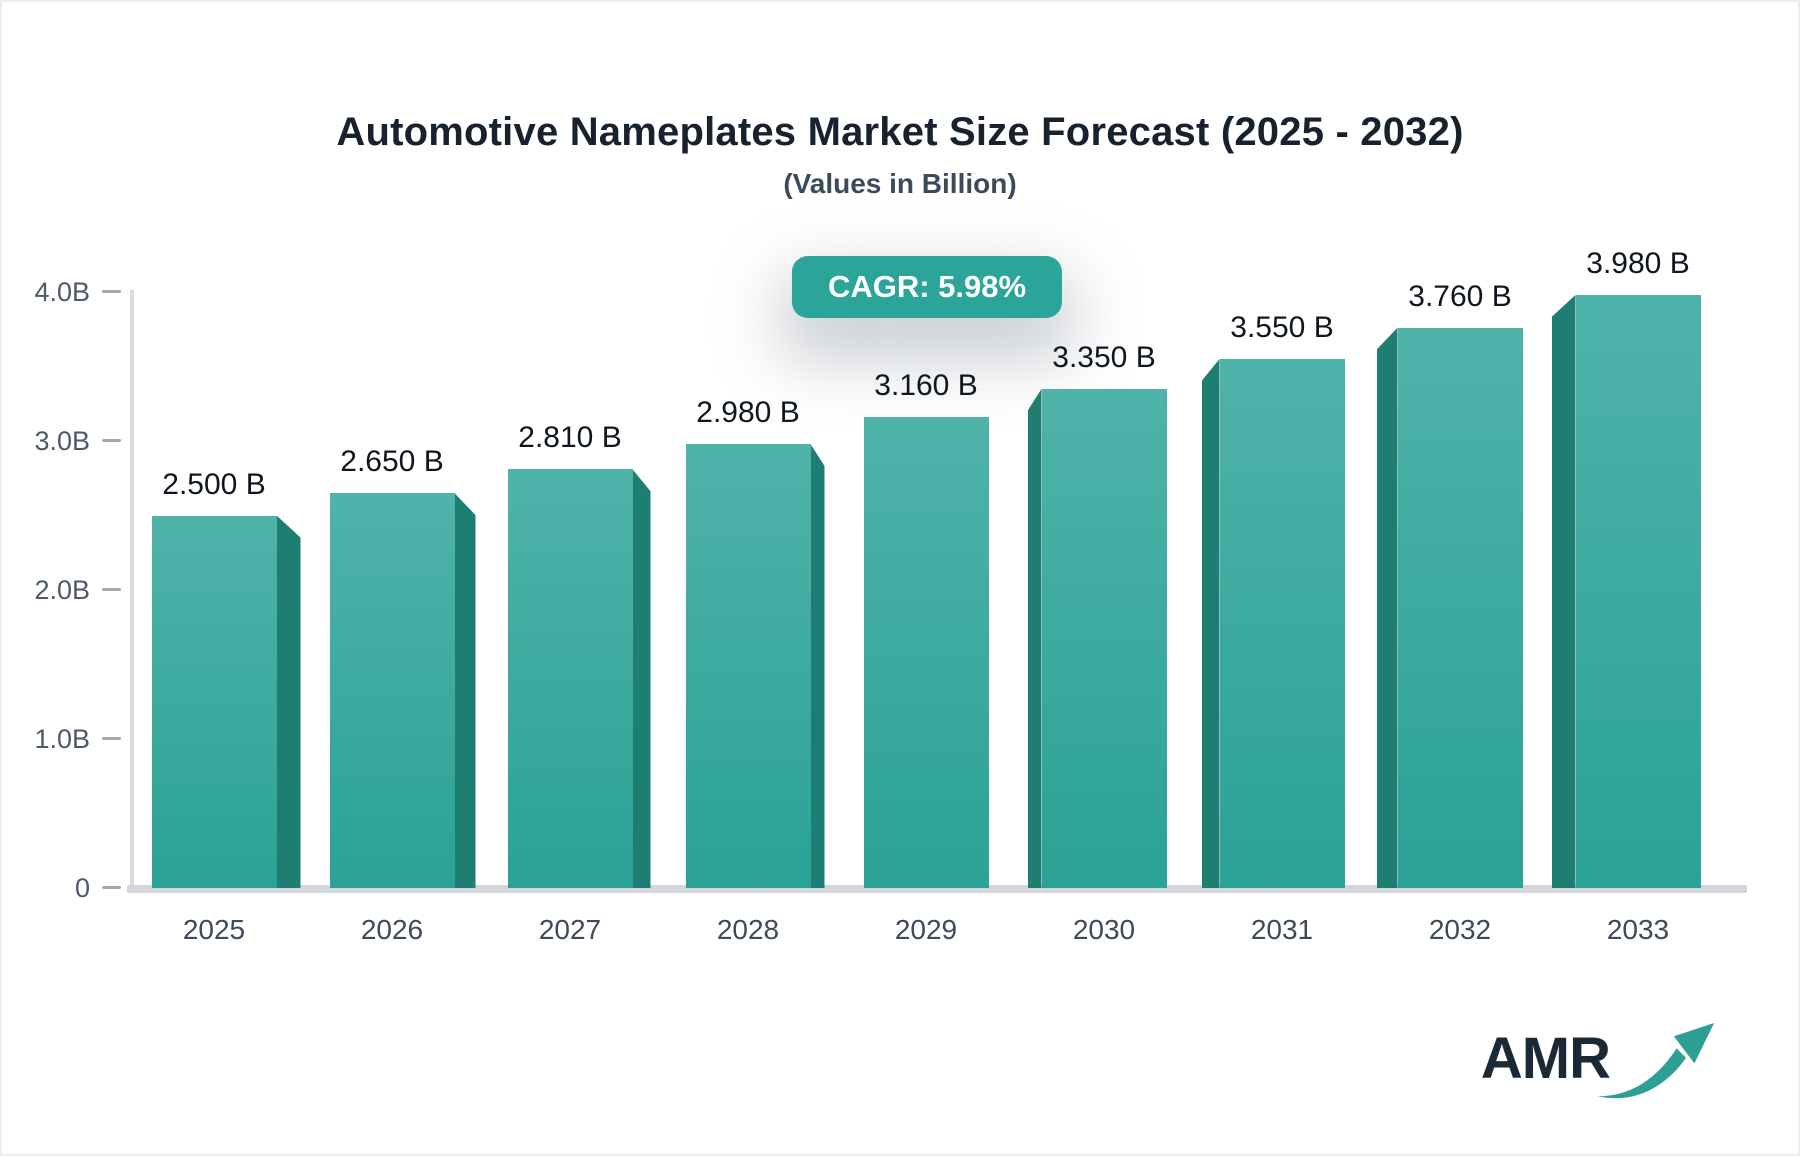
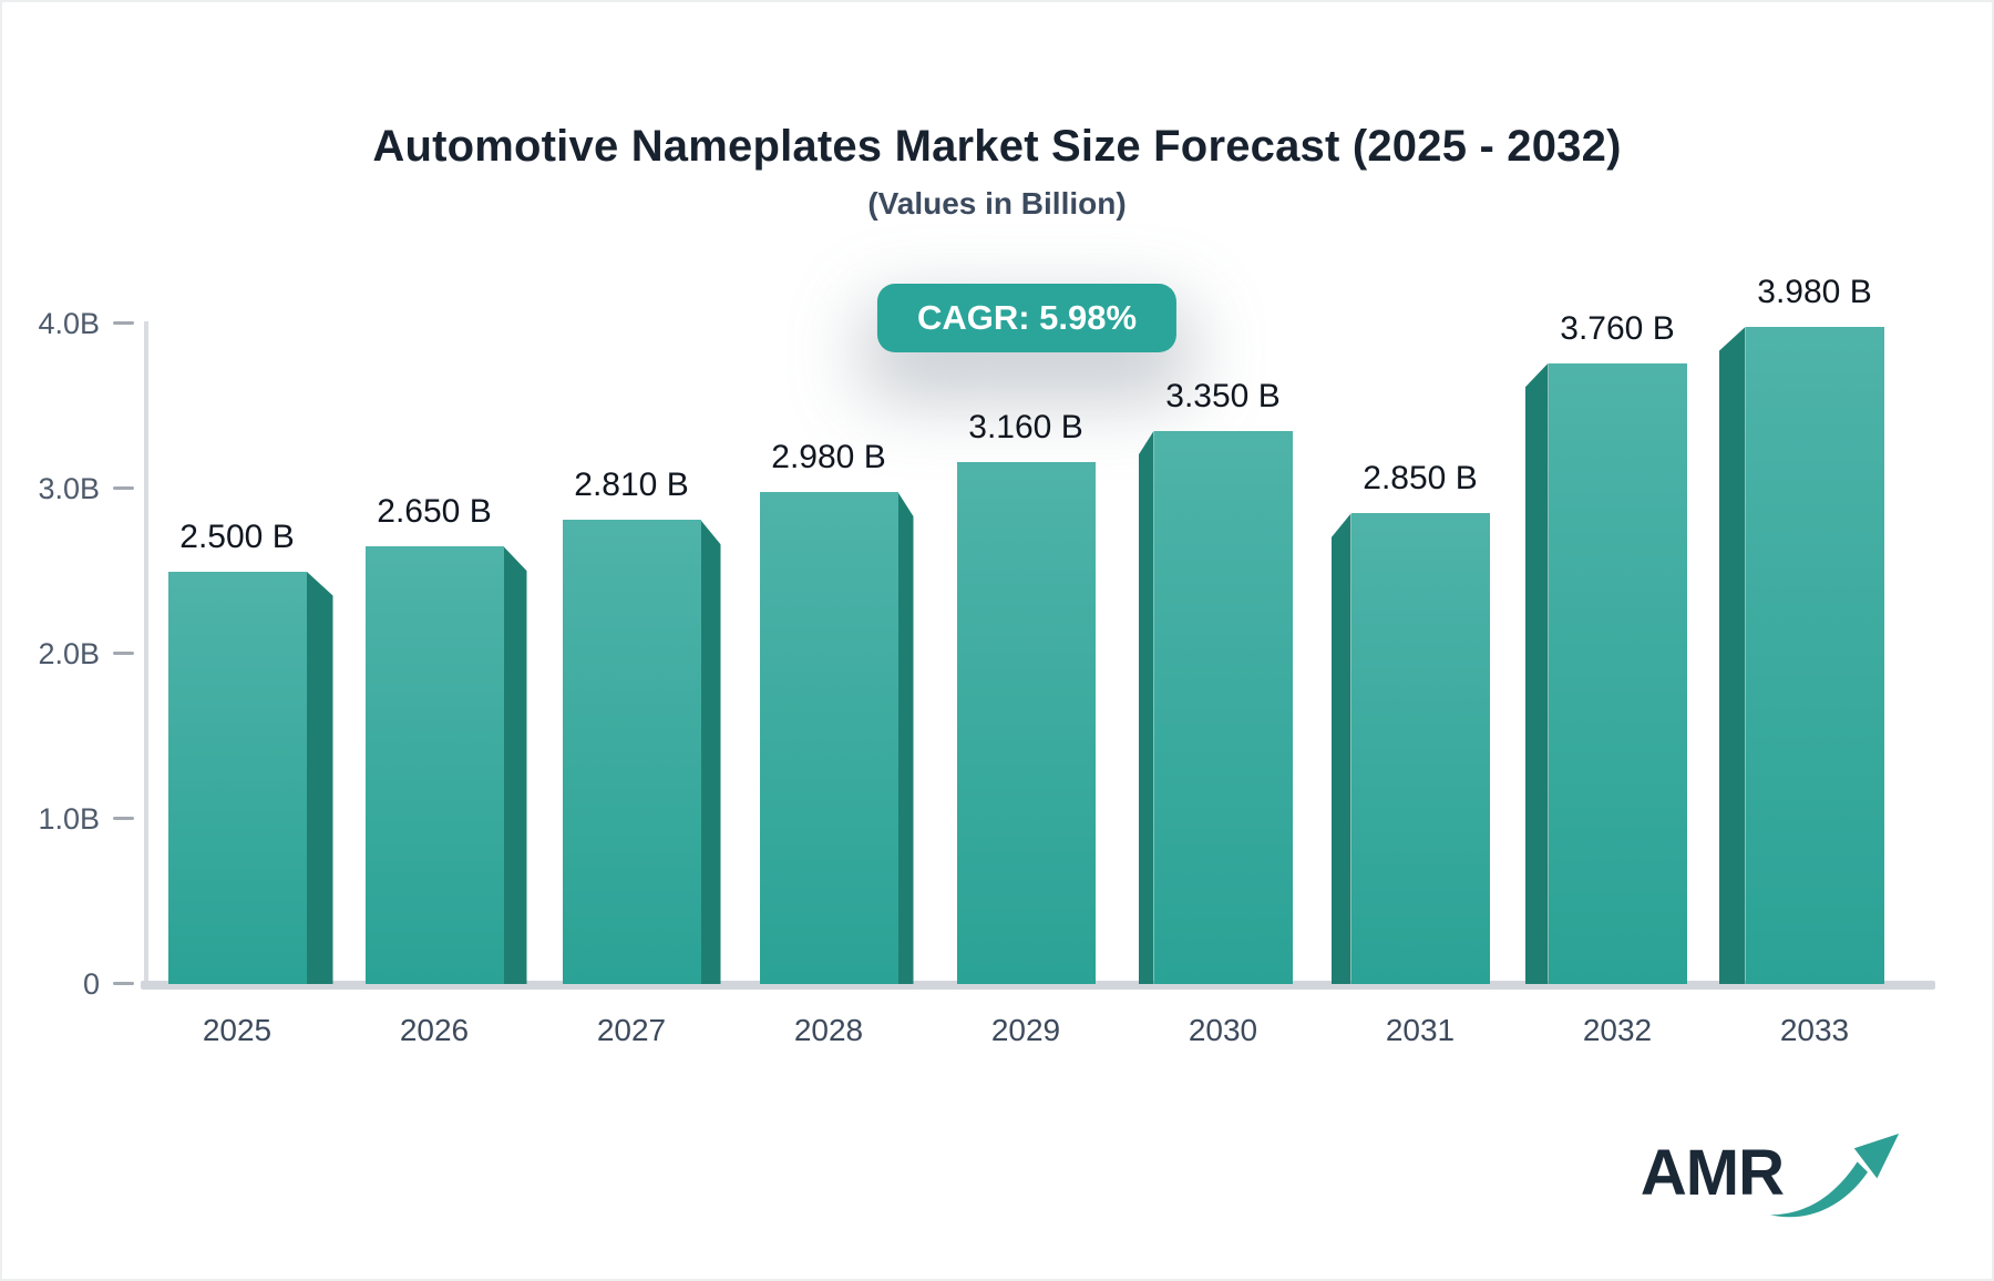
2031: 3.550 -> 2.850
